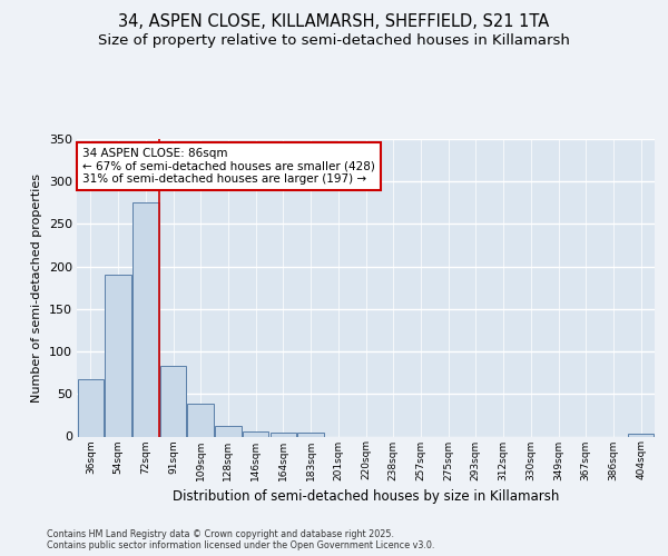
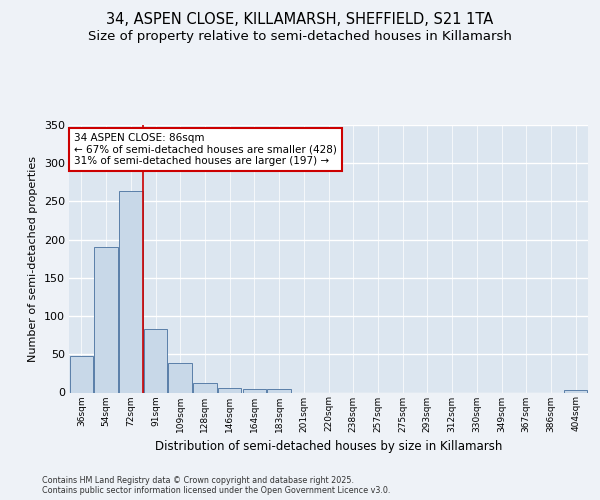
36sqm: 68 -> 48
72sqm: 276 -> 263
